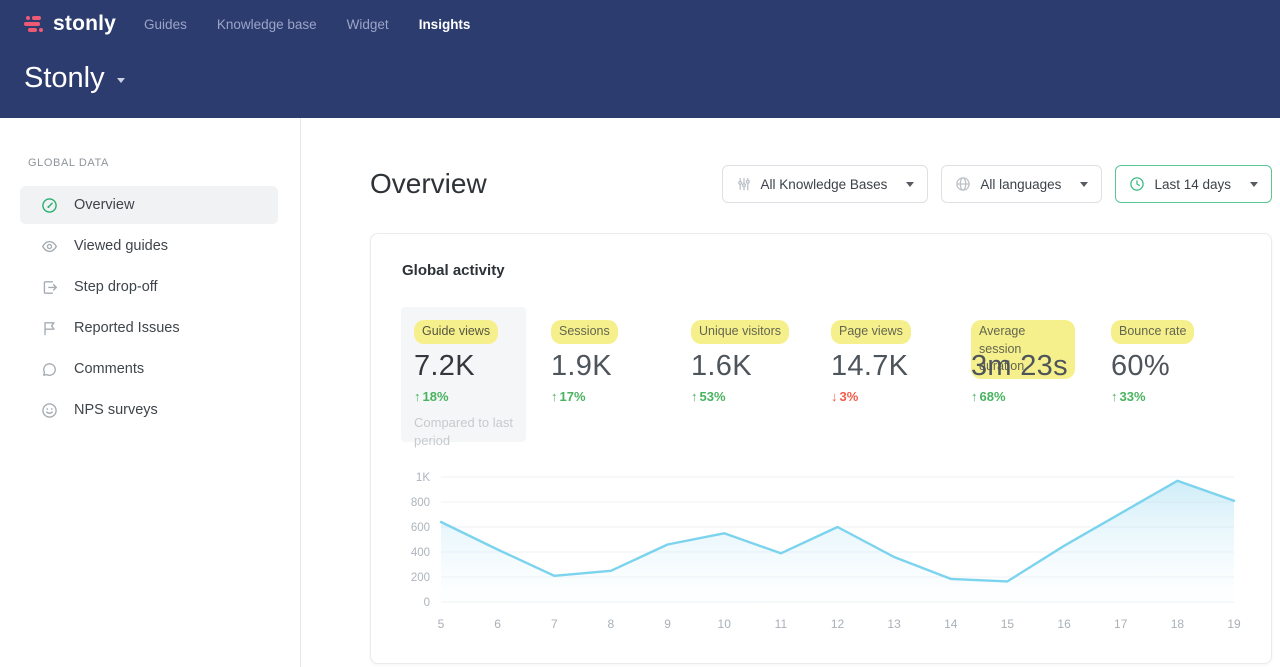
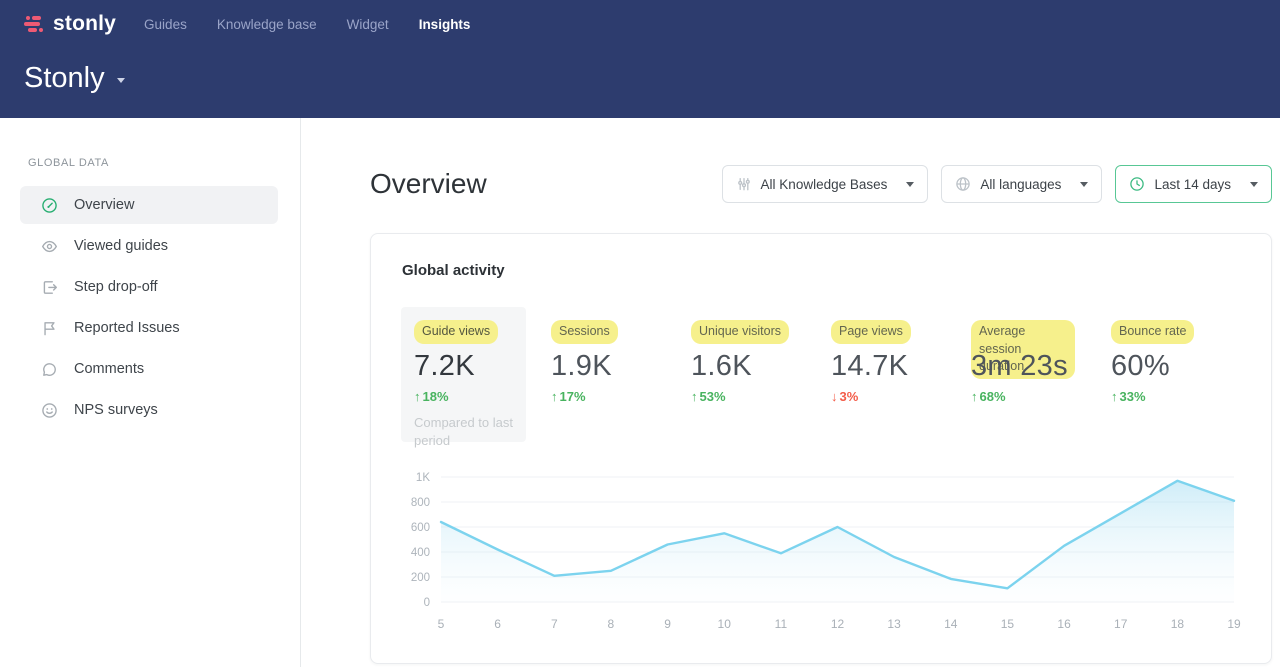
15: 160 -> 110
